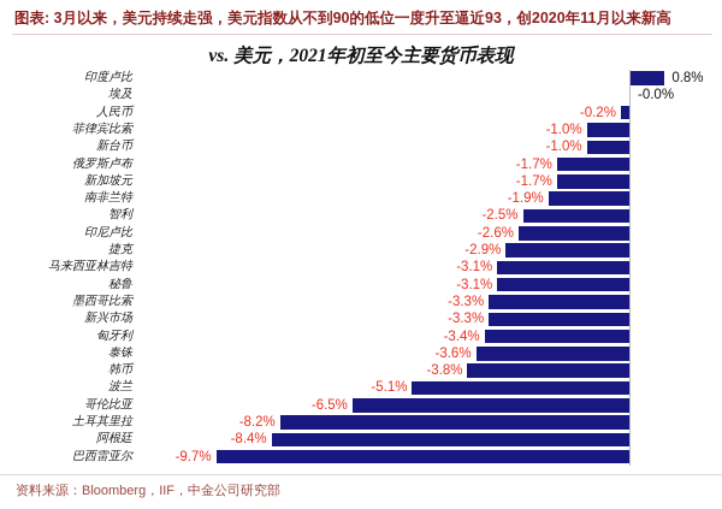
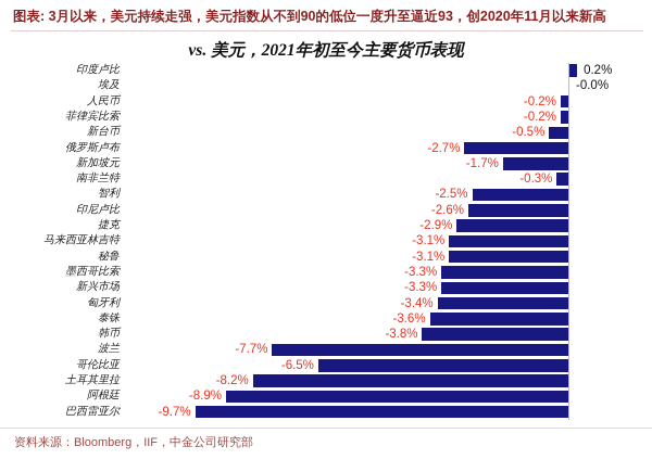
印度卢比: 0.8% -> 0.2%
菲律宾比索: -1.0% -> -0.2%
新台币: -1.0% -> -0.5%
俄罗斯卢布: -1.7% -> -2.7%
南非兰特: -1.9% -> -0.3%
波兰: -5.1% -> -7.7%
阿根廷: -8.4% -> -8.9%
